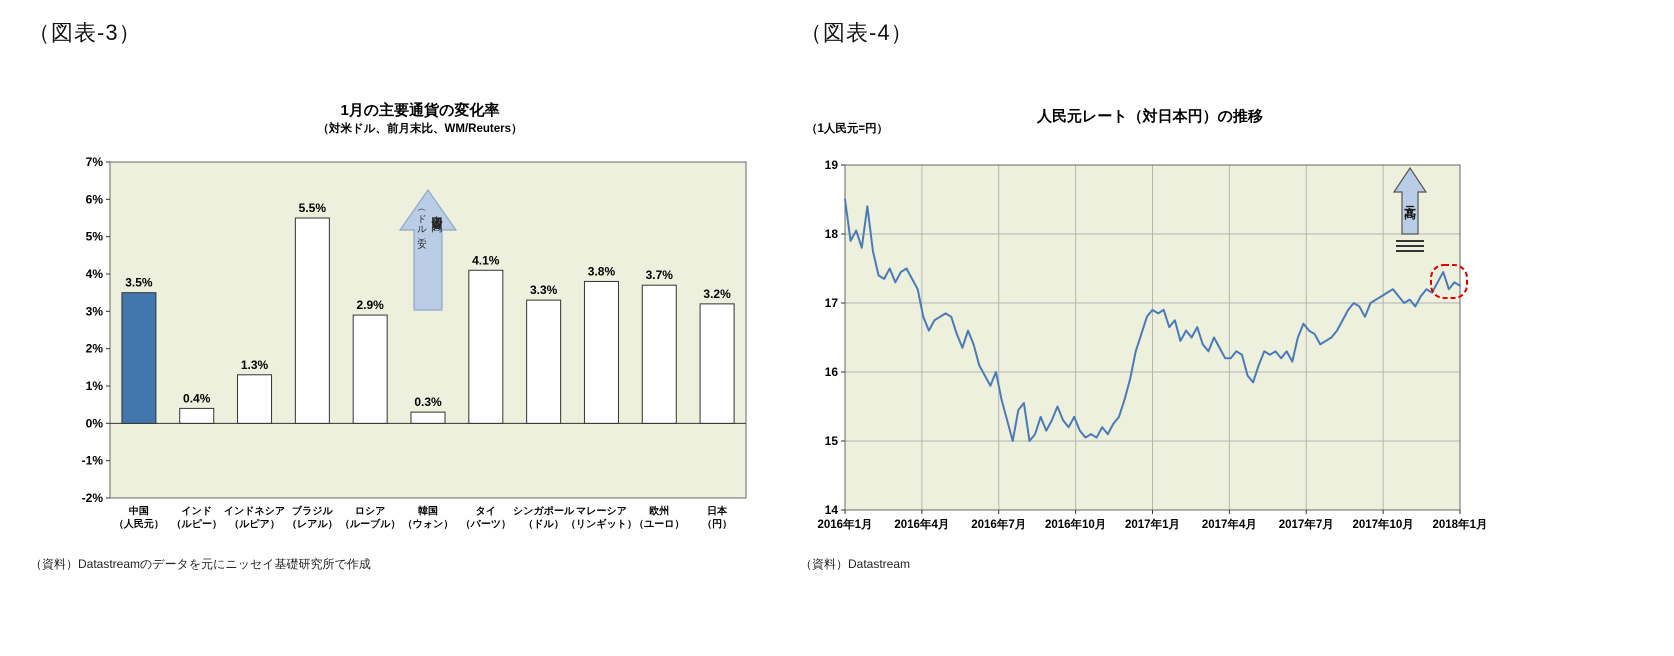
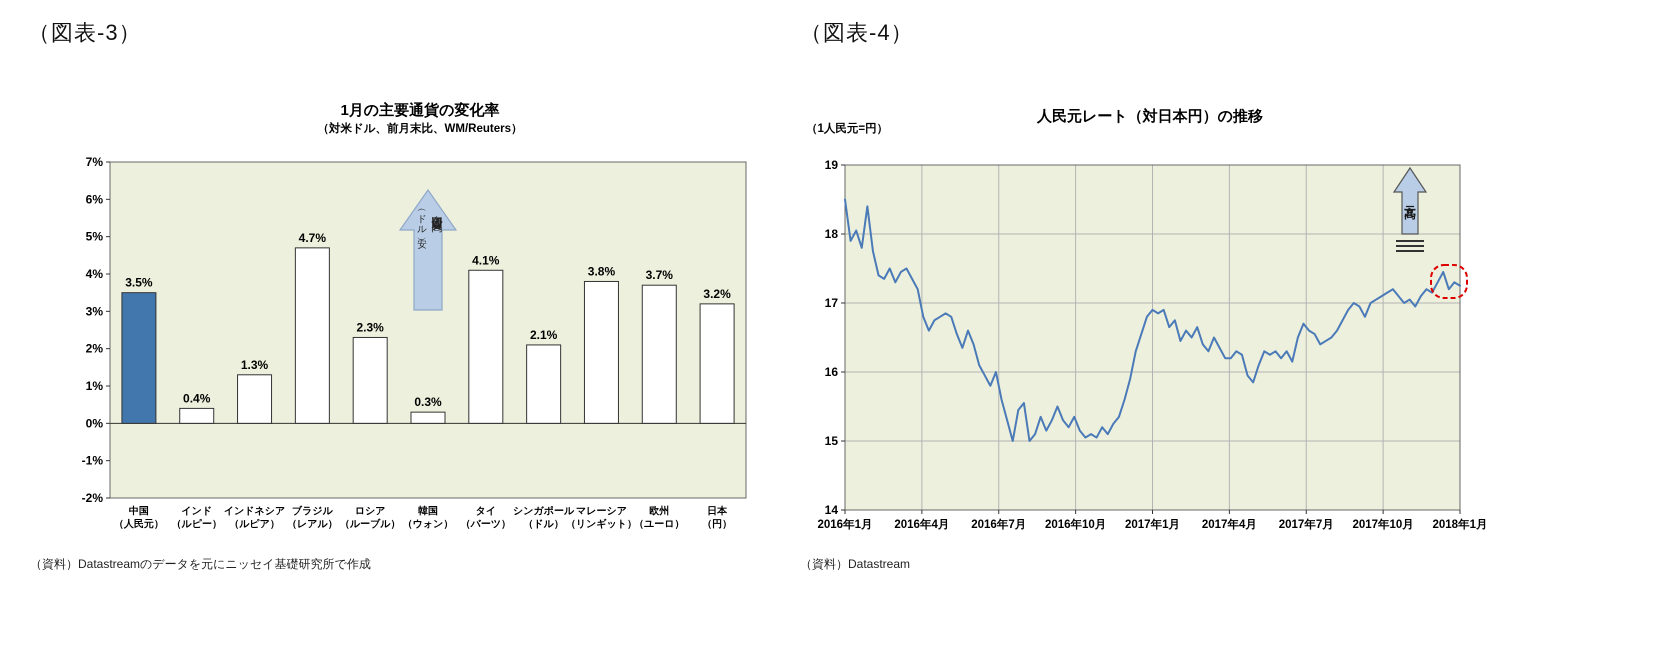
1月の主要通貨の変化率/ブラジル: 5.5% -> 4.7%
1月の主要通貨の変化率/ロシア: 2.9% -> 2.3%
1月の主要通貨の変化率/シンガポール: 3.3% -> 2.1%
